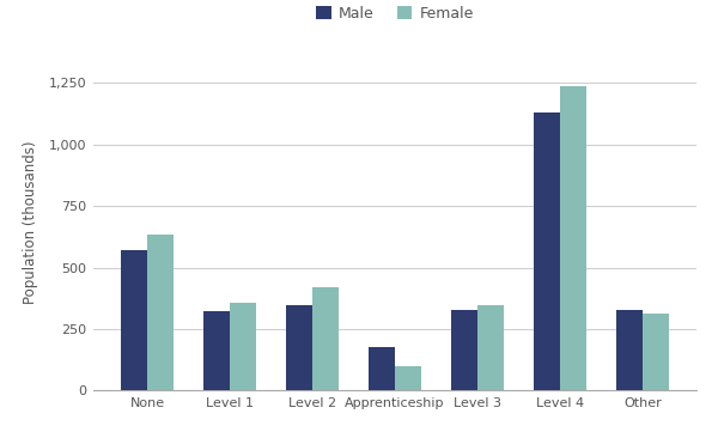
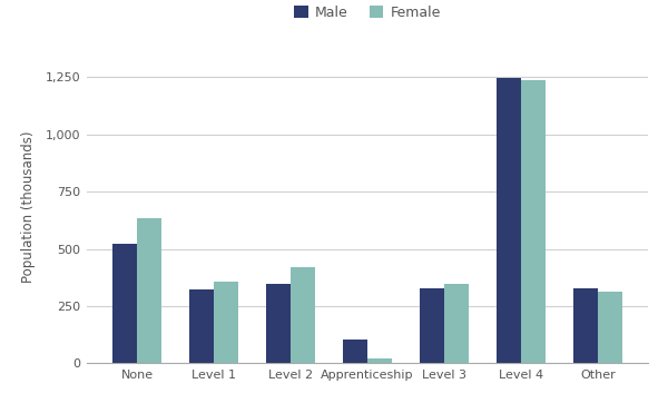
Male/None: 570 -> 520
Male/Apprenticeship: 175 -> 105
Female/Apprenticeship: 100 -> 20
Male/Level 4: 1,130 -> 1,245
